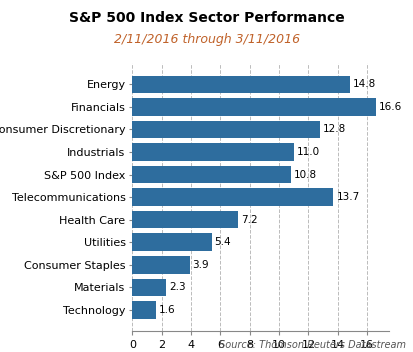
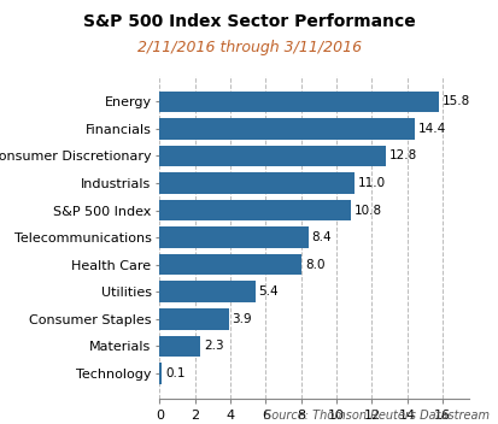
Energy: 14.8 -> 15.8
Financials: 16.6 -> 14.4
Telecommunications: 13.7 -> 8.4
Health Care: 7.2 -> 8.0
Technology: 1.6 -> 0.1
